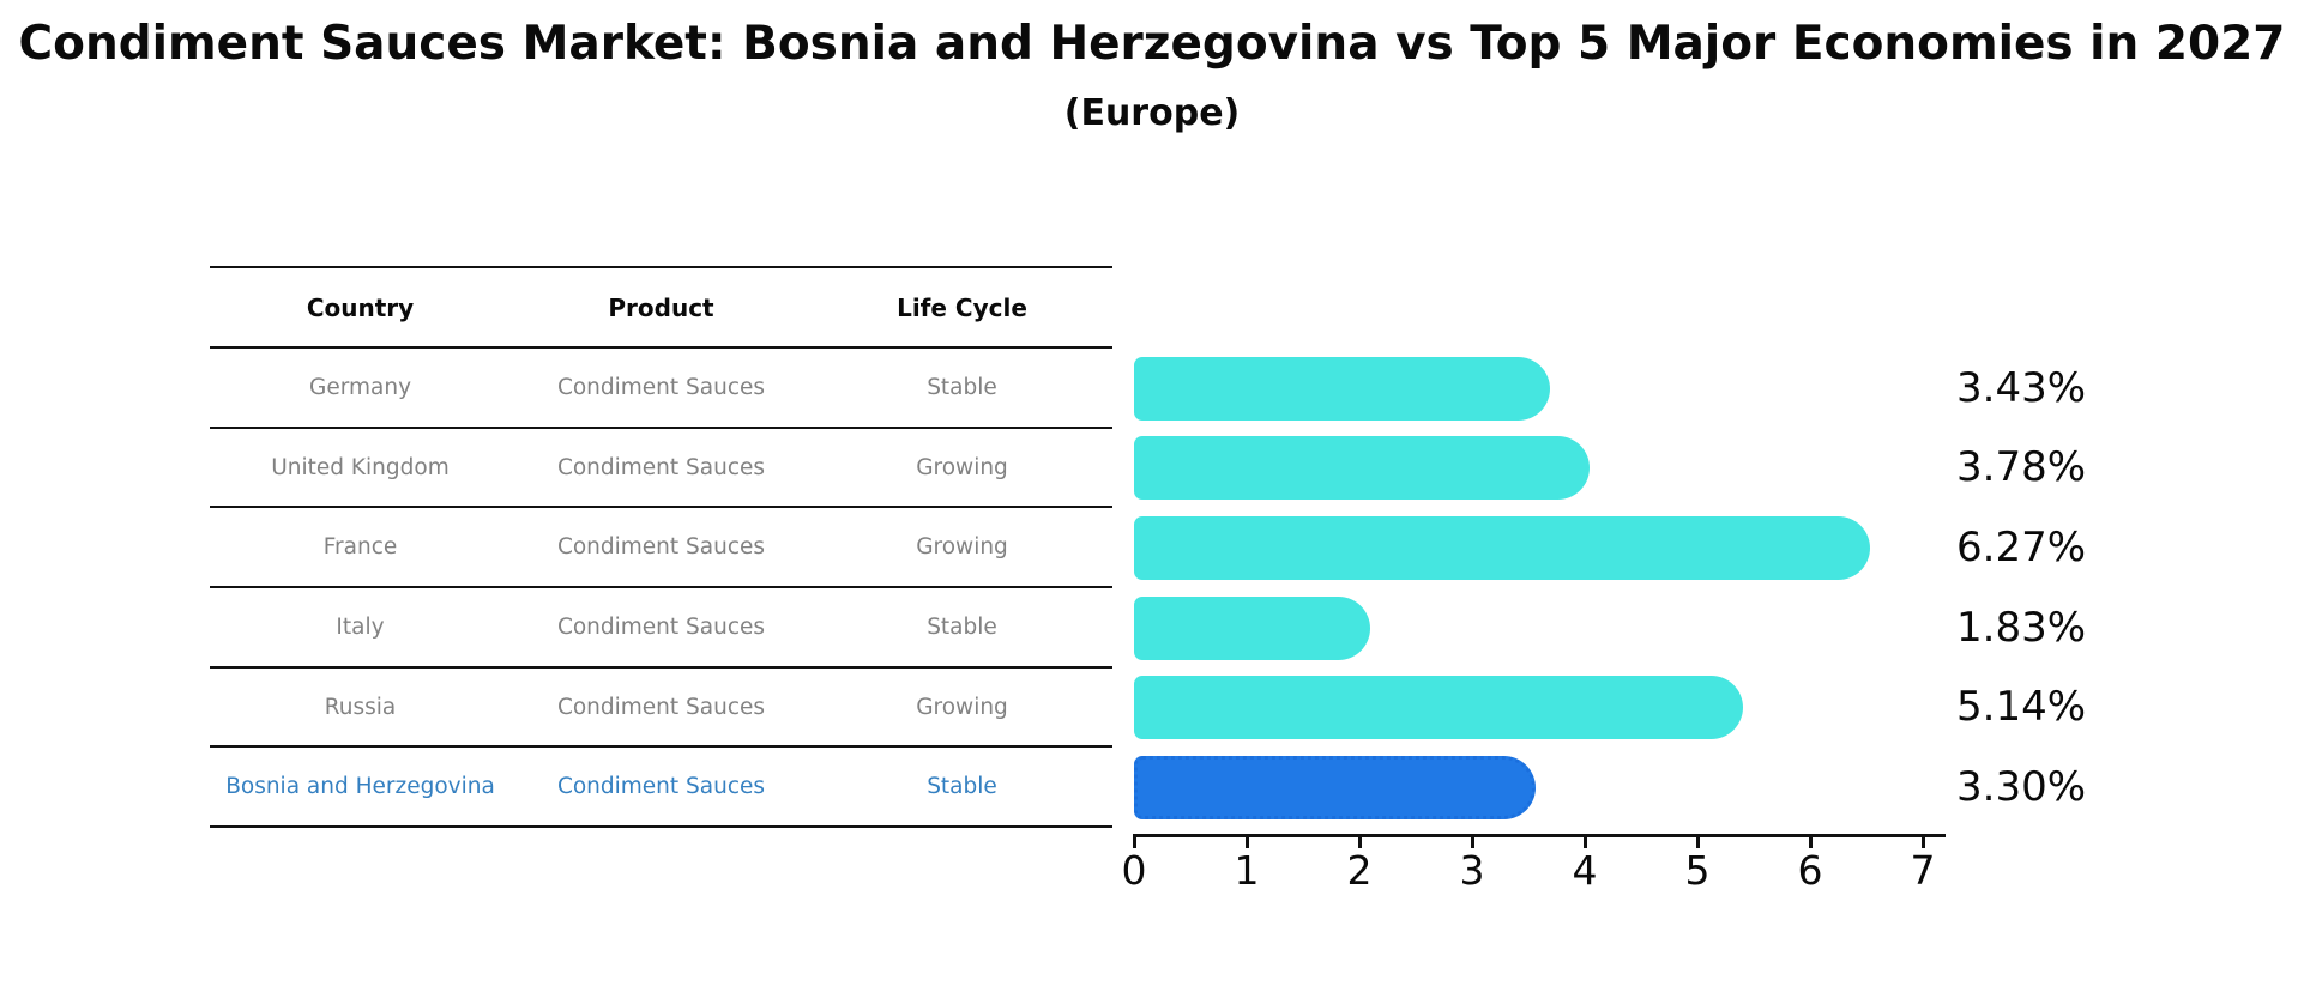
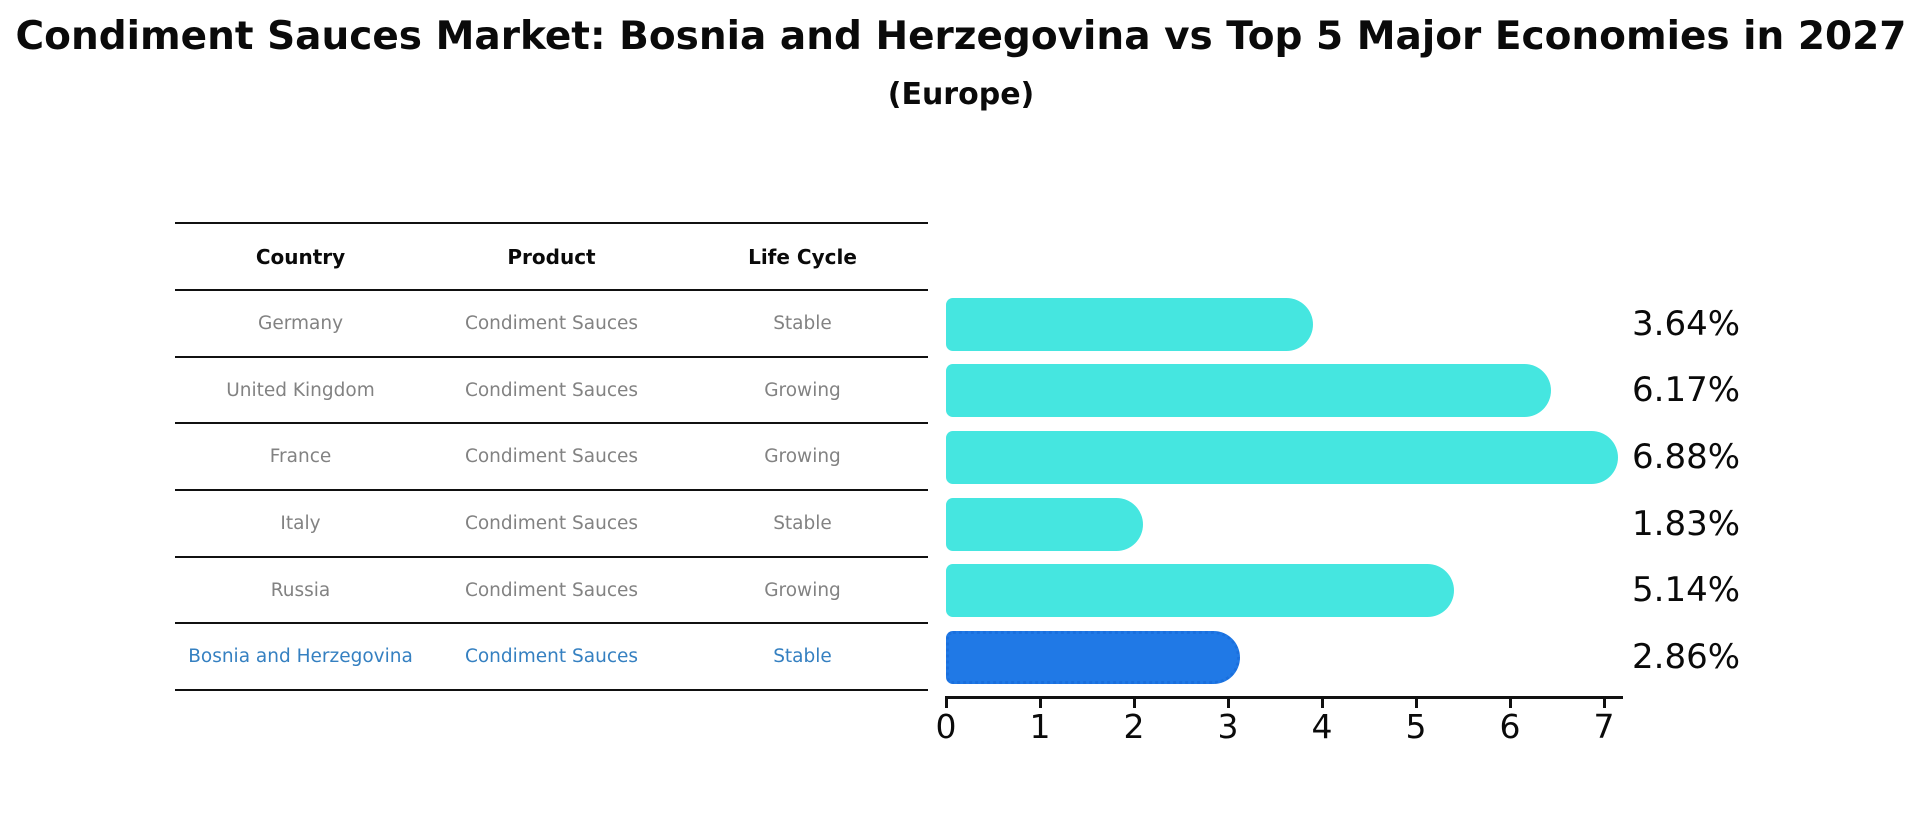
Germany: 3.43% -> 3.64%
United Kingdom: 3.78% -> 6.17%
France: 6.27% -> 6.88%
Bosnia and Herzegovina: 3.30% -> 2.86%
